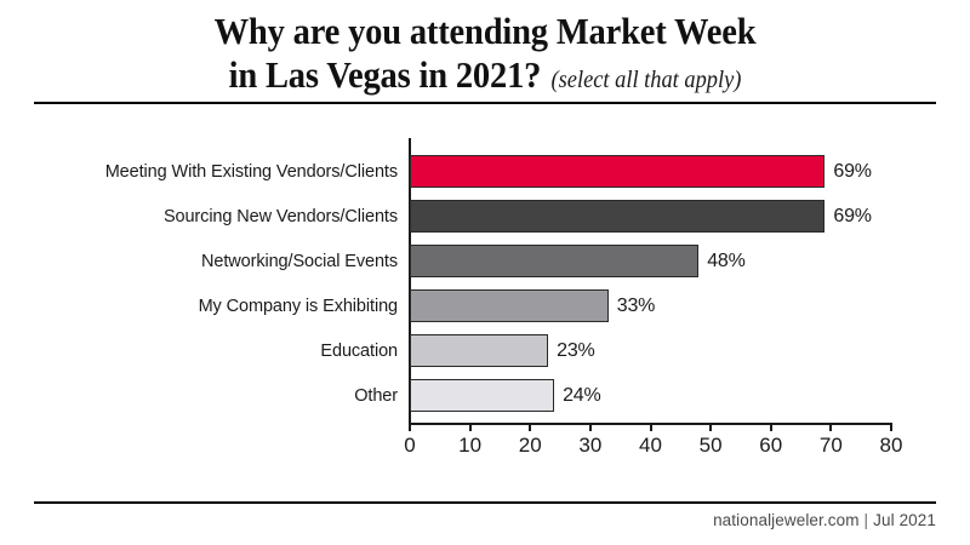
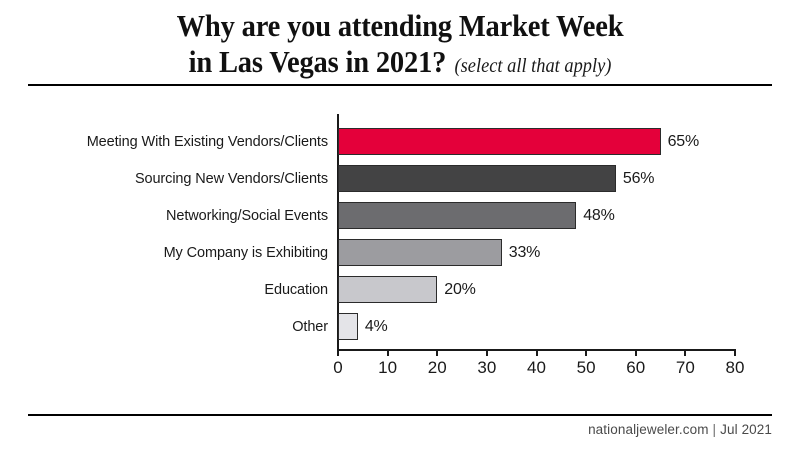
Meeting With Existing Vendors/Clients: 69% -> 65%
Sourcing New Vendors/Clients: 69% -> 56%
Education: 23% -> 20%
Other: 24% -> 4%
